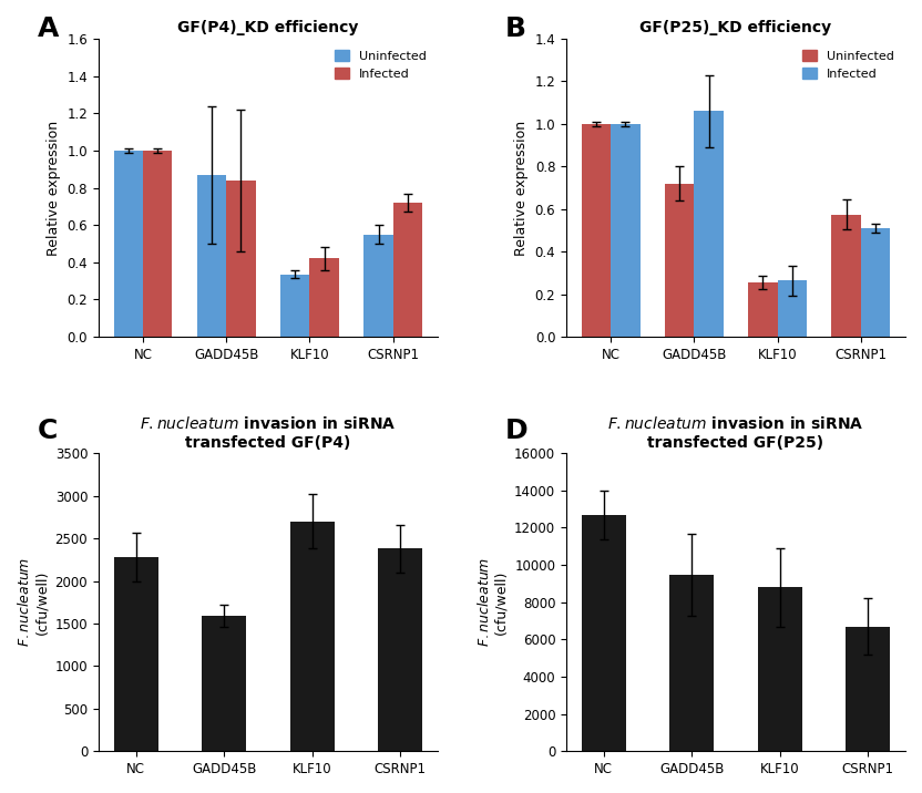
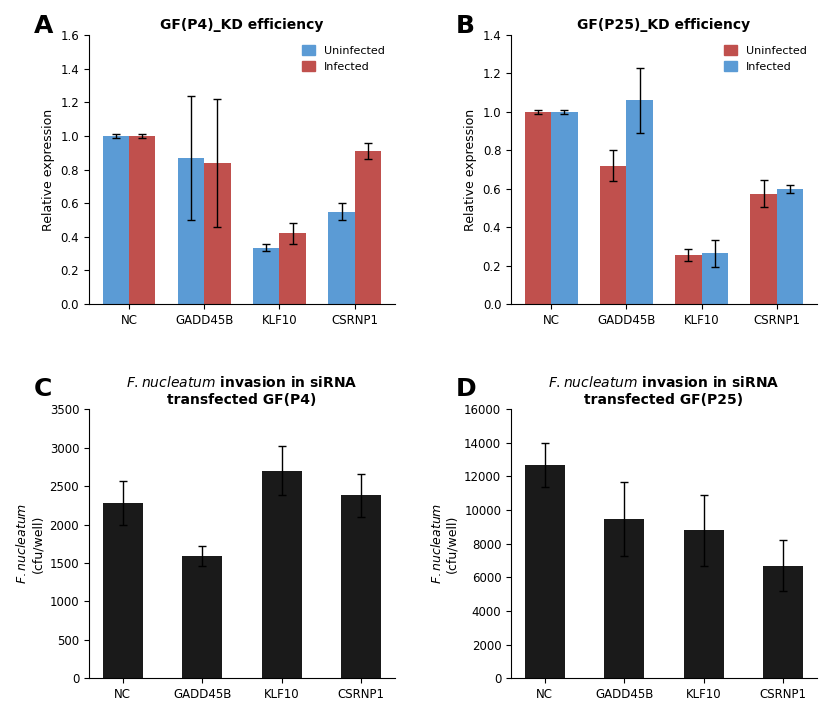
GF(P4)_KD efficiency/Infected/CSRNP1: 0.72 -> 0.91
GF(P25)_KD efficiency/Infected/CSRNP1: 0.51 -> 0.60
